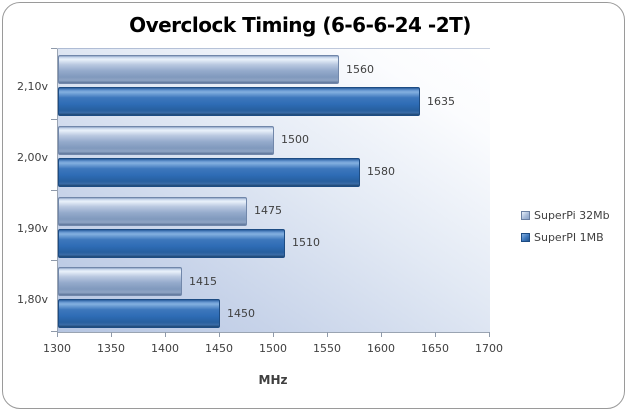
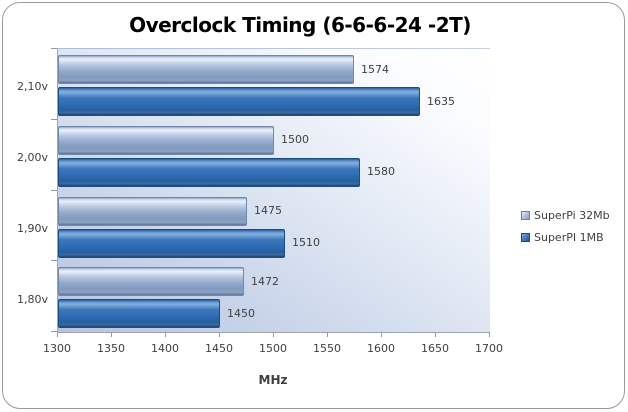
SuperPi 32Mb/2,10v: 1560 -> 1574
SuperPi 32Mb/1,80v: 1415 -> 1472
